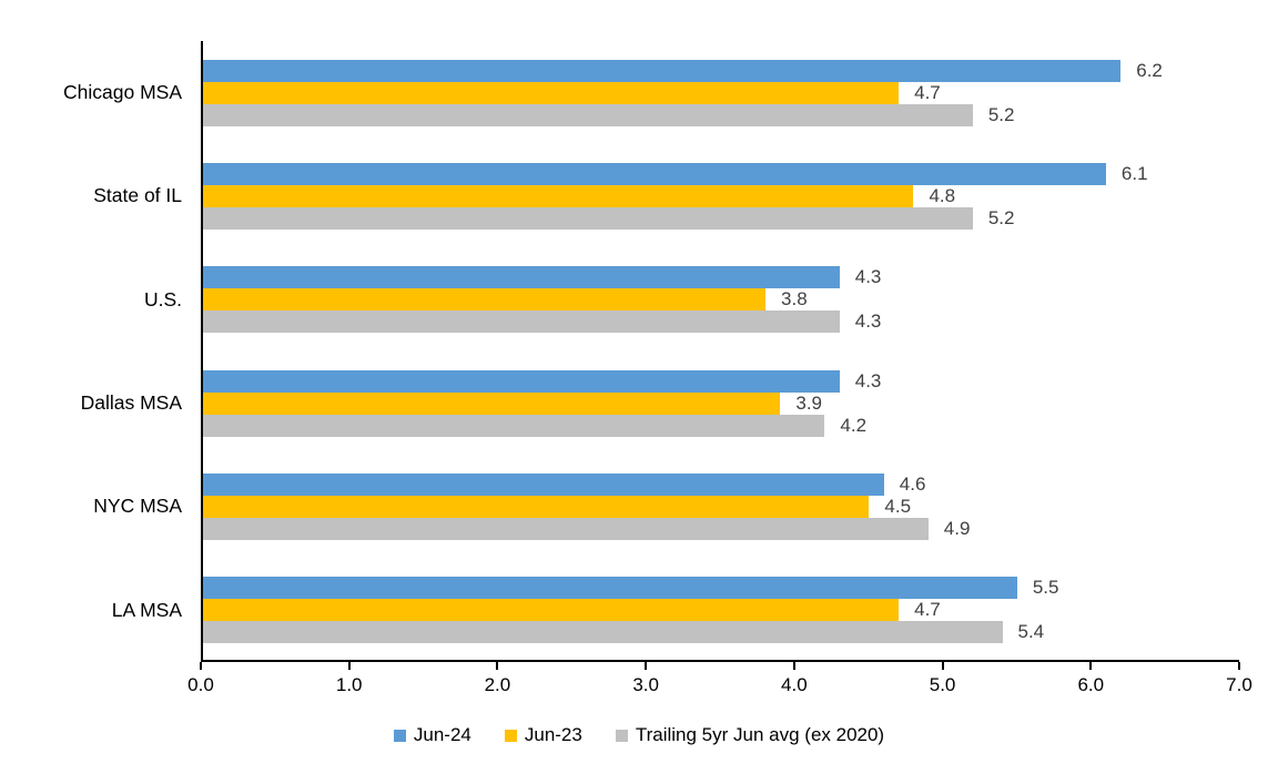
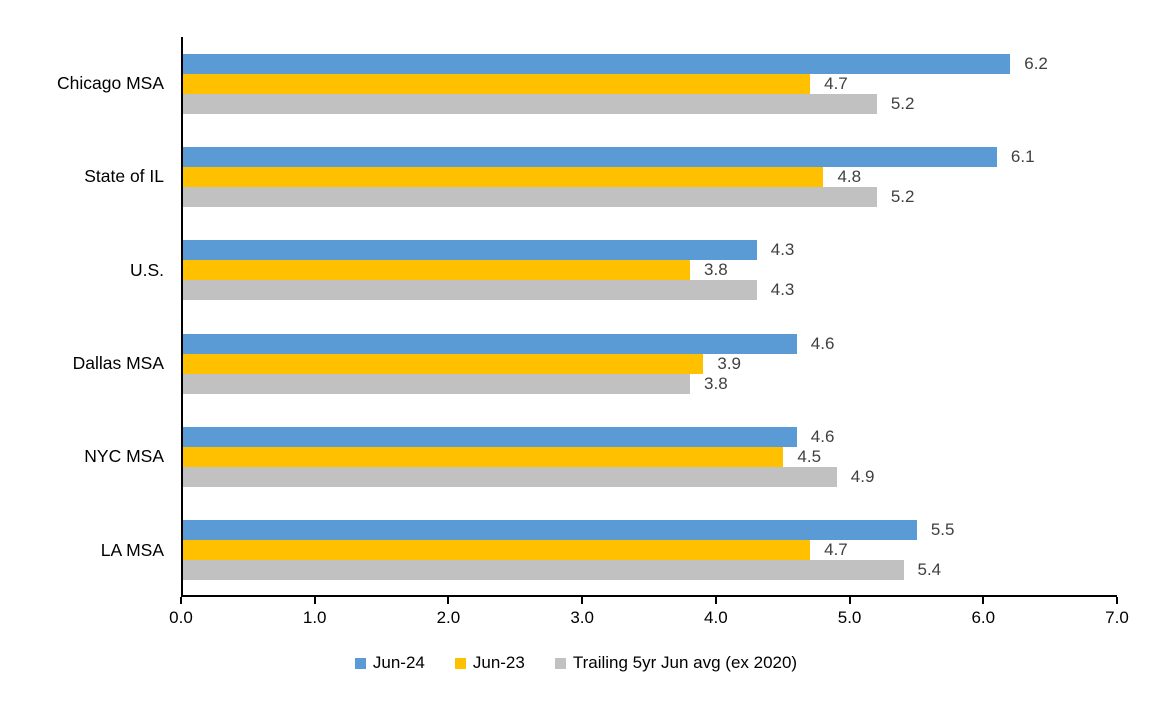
Jun-24/Dallas MSA: 4.3 -> 4.6
Trailing 5yr Jun avg (ex 2020)/Dallas MSA: 4.2 -> 3.8
